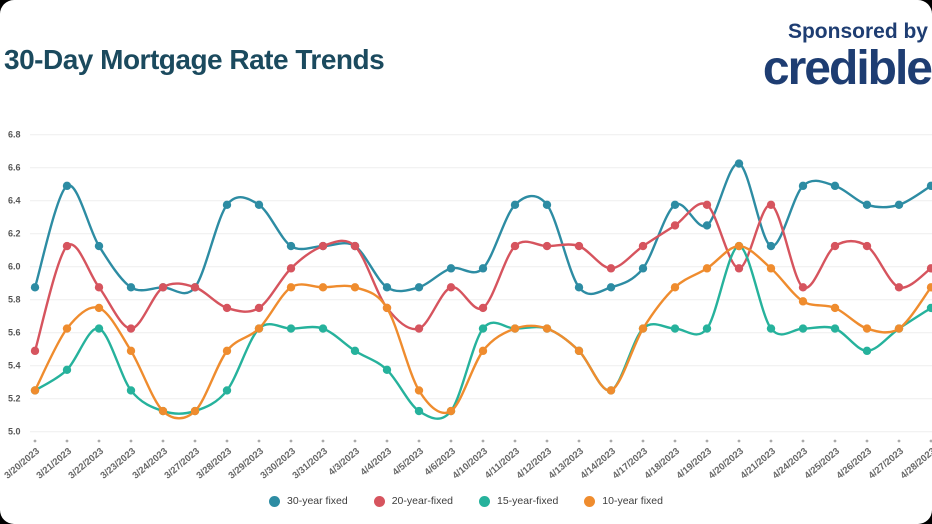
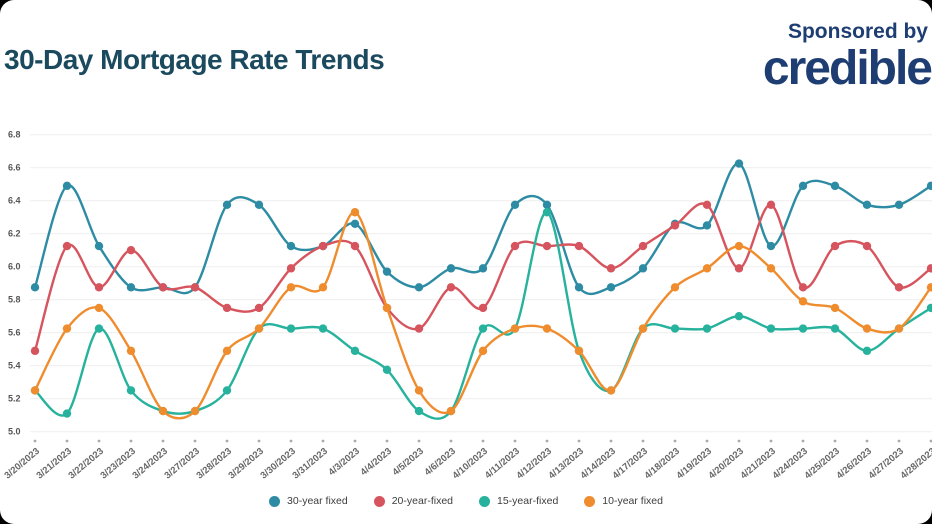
15-year-fixed/3/21/2023: 5.38 -> 5.11
20-year-fixed/3/23/2023: 5.62 -> 6.10
30-year fixed/4/3/2023: 6.12 -> 6.26
10-year fixed/4/3/2023: 5.88 -> 6.33
30-year fixed/4/4/2023: 5.88 -> 5.97
15-year-fixed/4/12/2023: 5.62 -> 6.33
30-year fixed/4/18/2023: 6.38 -> 6.26
15-year-fixed/4/20/2023: 6.12 -> 5.70
